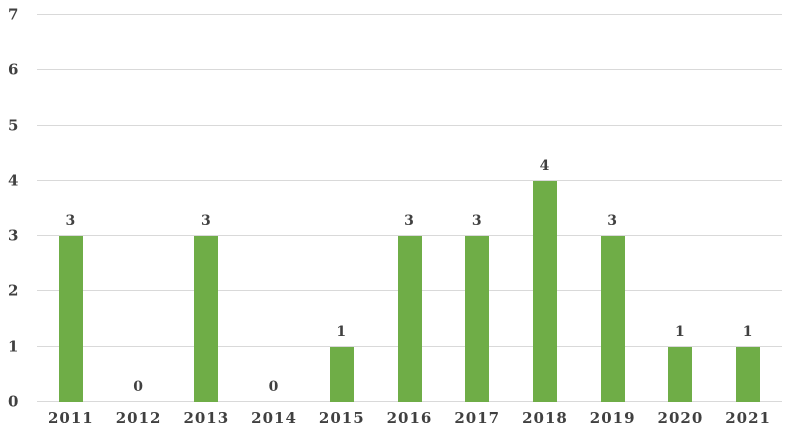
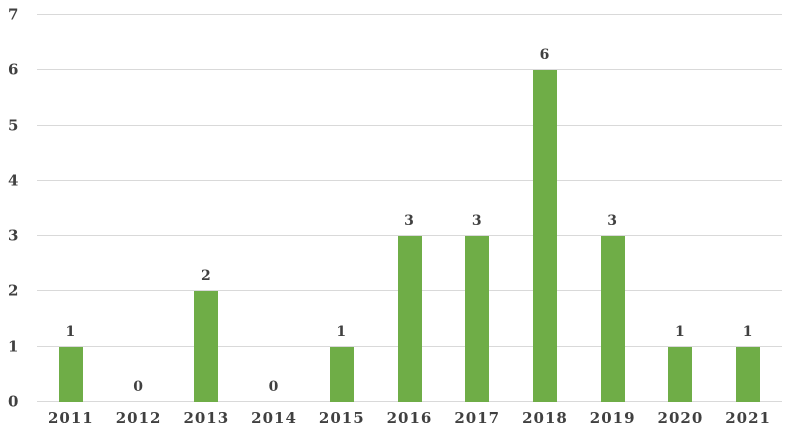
2011: 3 -> 1
2013: 3 -> 2
2018: 4 -> 6
